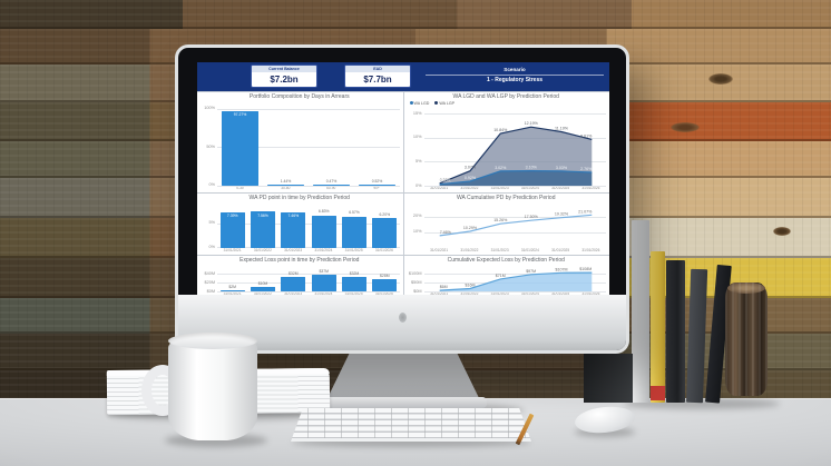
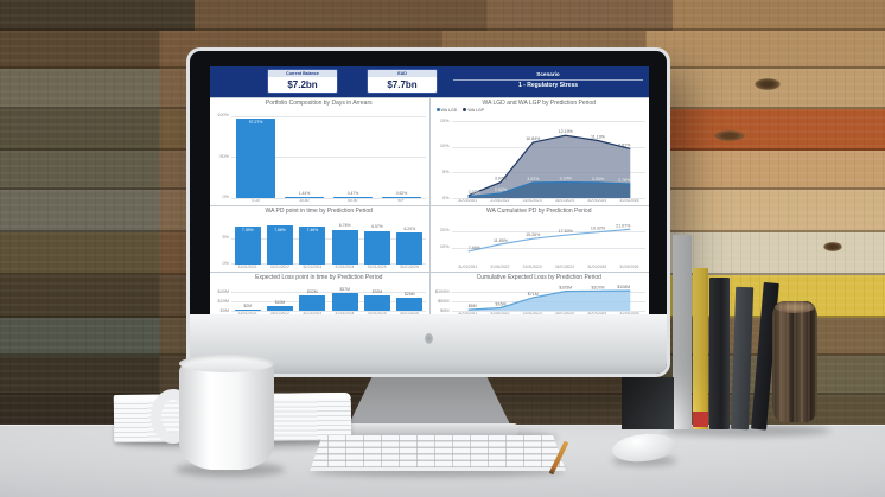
WA PD point in time by Prediction Period/31/01/2024: 6.83% -> 6.76%
WA Cumulative PD by Prediction Period/31/01/2022: 10.29% -> 11.85%
Cumulative Expected Loss by Prediction Period/31/01/2024: $97M -> $105M
